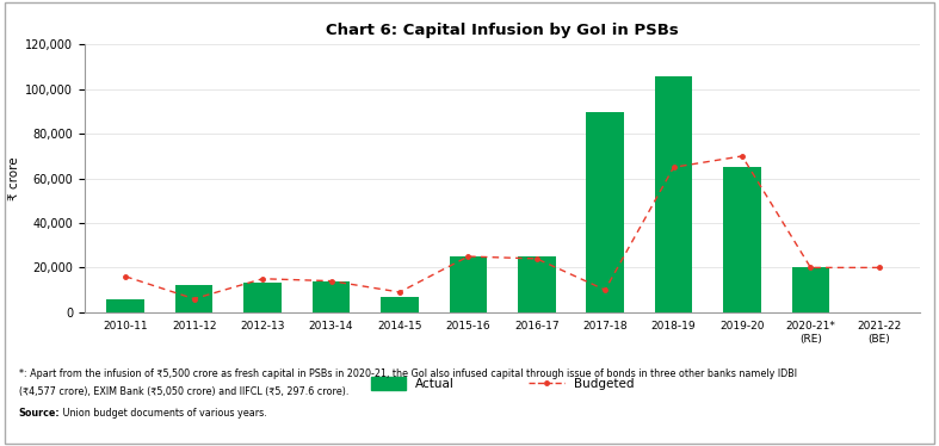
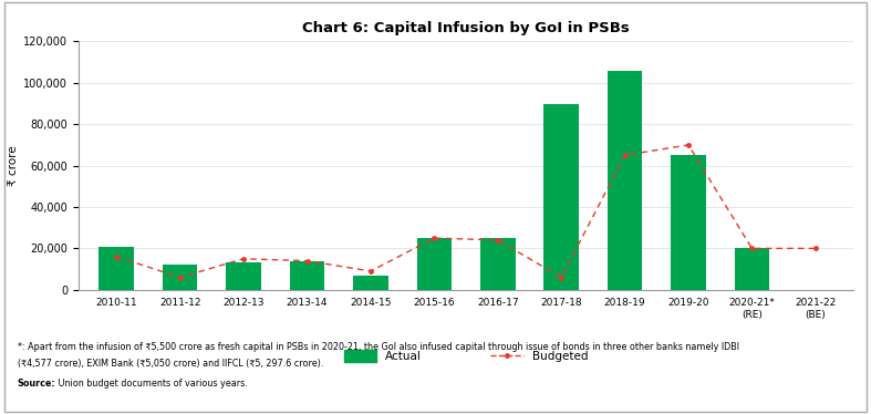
Actual/2010-11: 6,000 -> 21,000
Budgeted/2017-18: 10,000 -> 6,000
